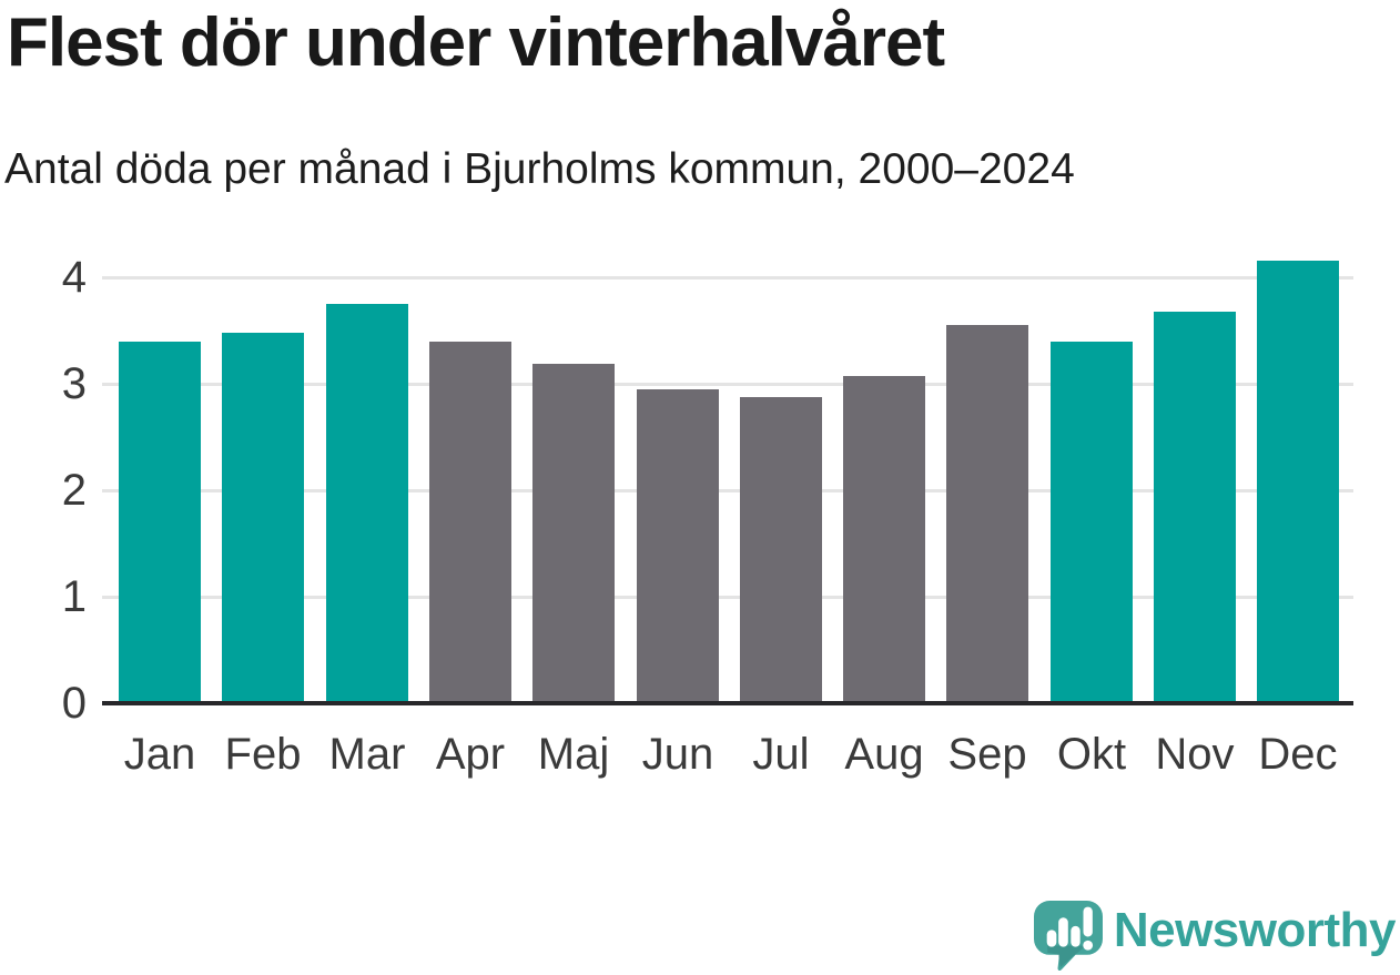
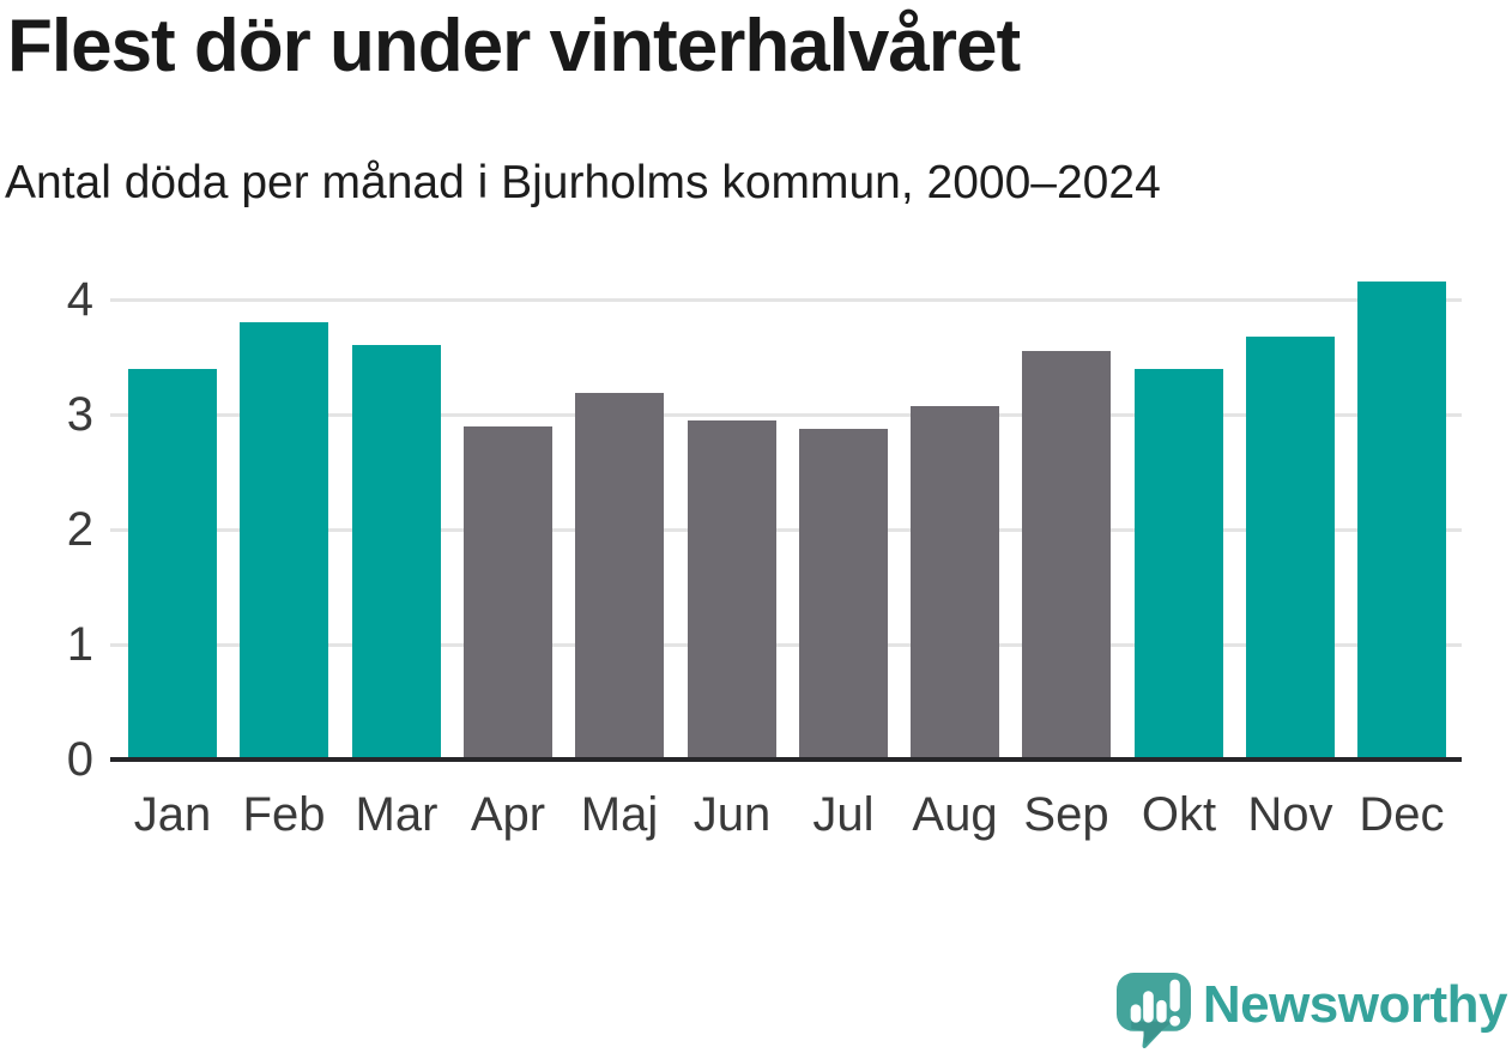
Feb: 3.5 -> 3.8
Mar: 3.8 -> 3.6
Apr: 3.4 -> 2.9
